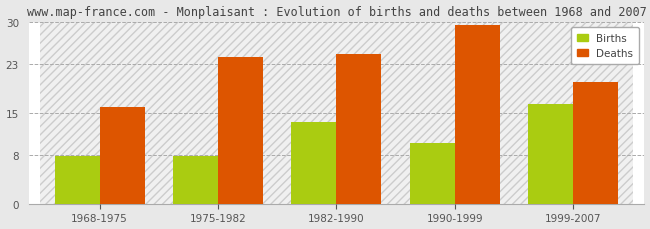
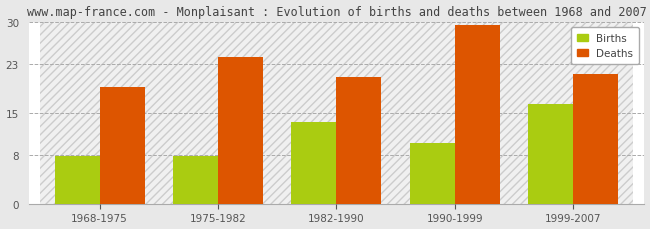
Deaths/1968-1975: 16.0 -> 19.2
Deaths/1982-1990: 24.6 -> 20.8
Deaths/1999-2007: 20.0 -> 21.4
